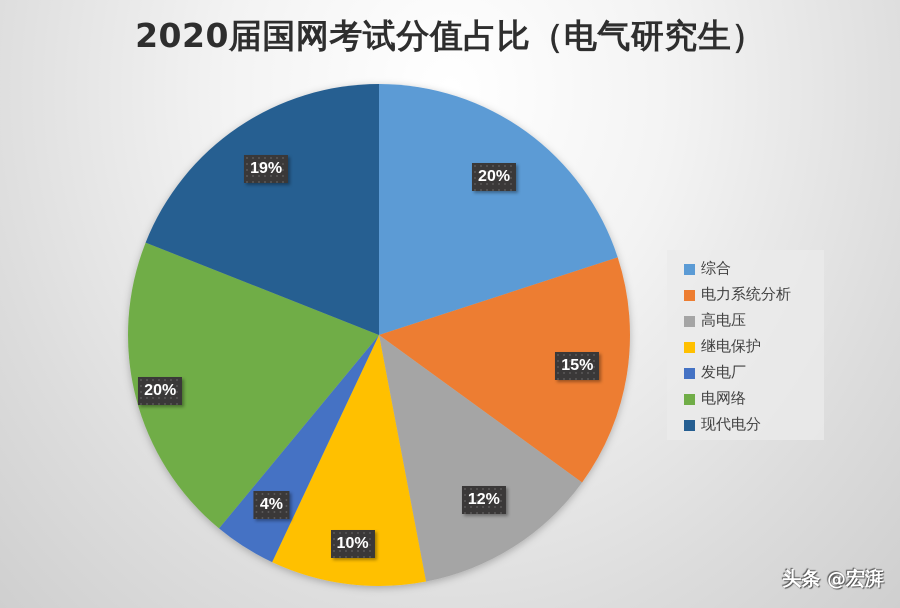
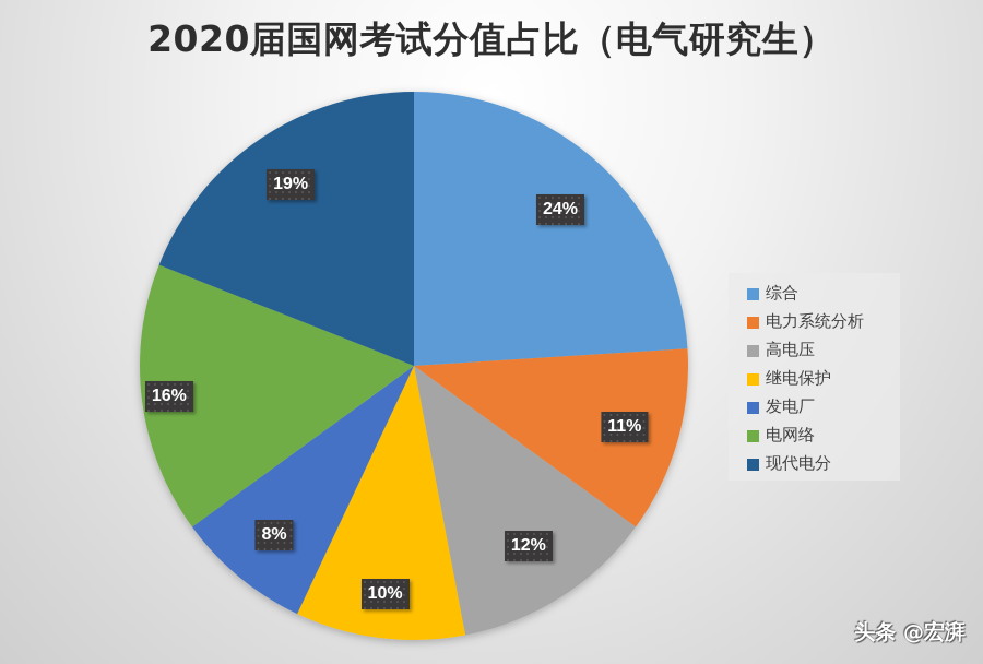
综合: 20% -> 24%
电力系统分析: 15% -> 11%
发电厂: 4% -> 8%
电网络: 20% -> 16%
